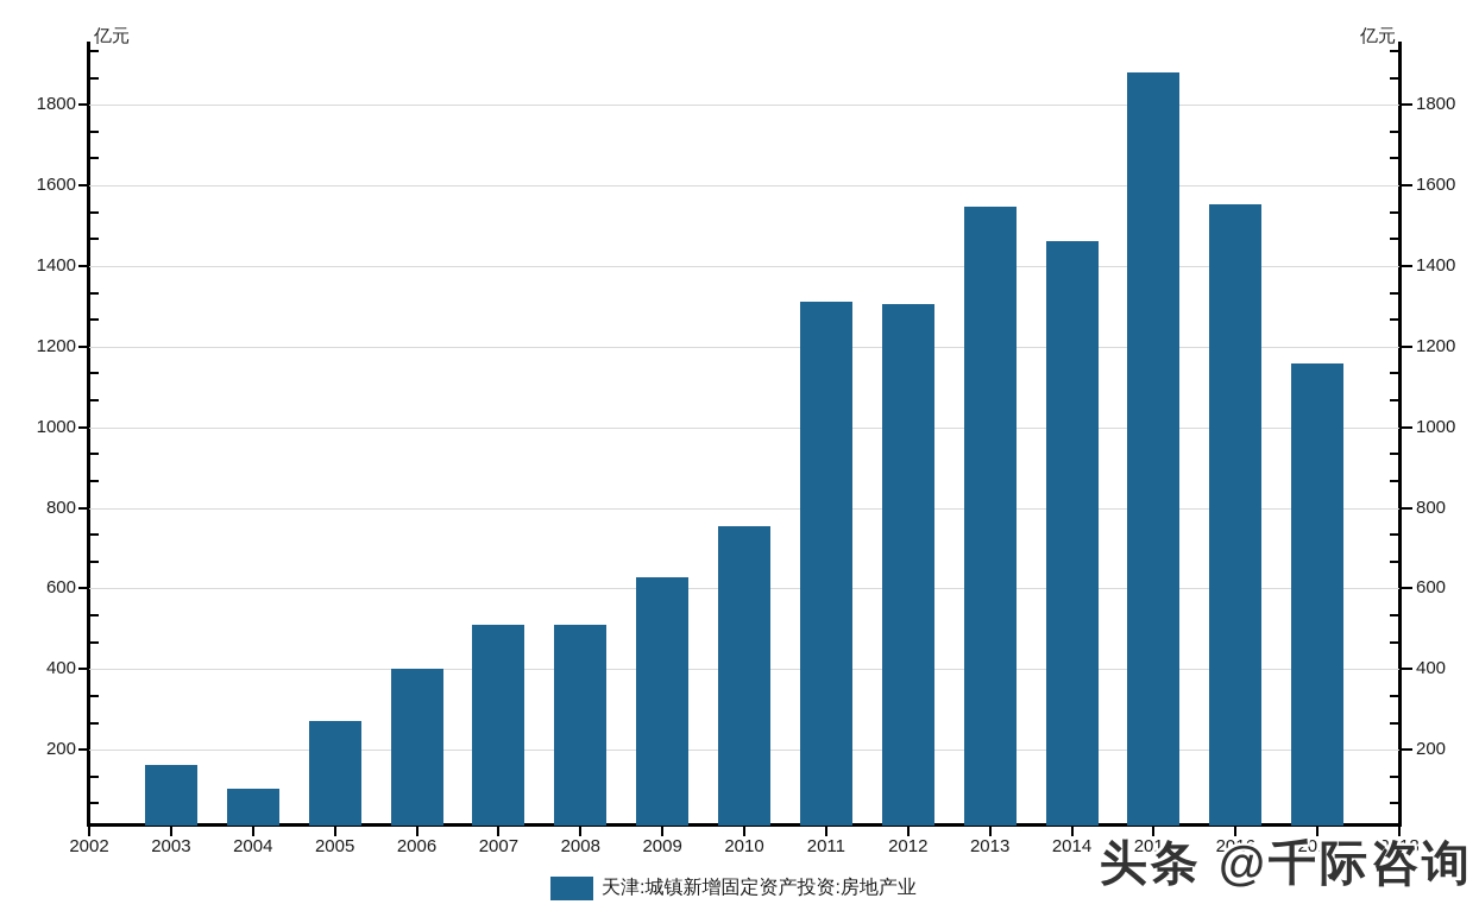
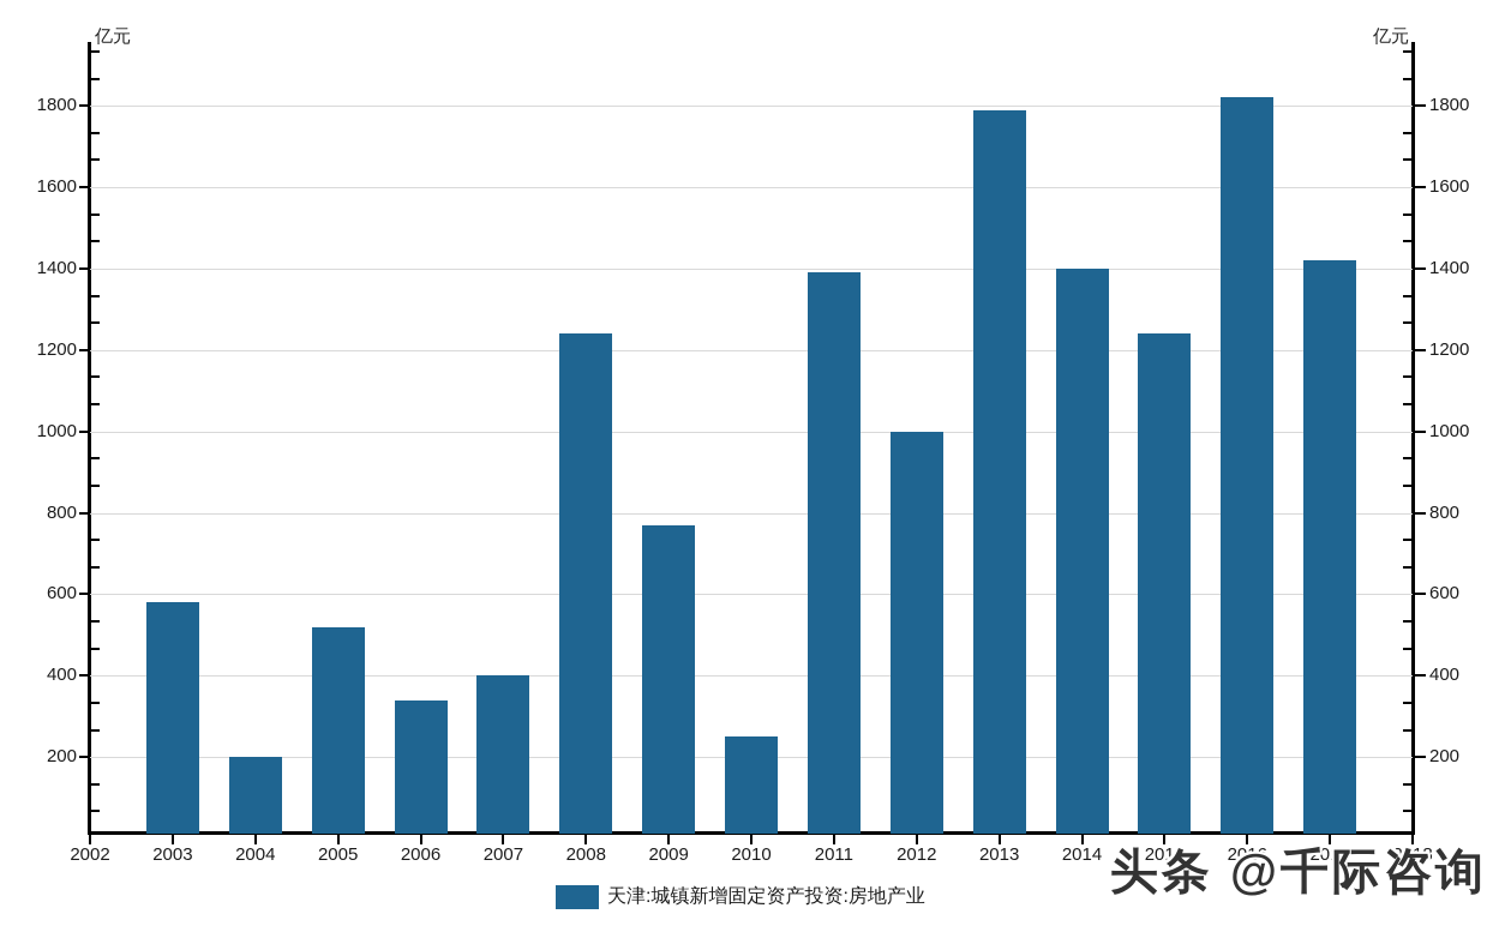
2003: 160 -> 580
2004: 100 -> 200
2005: 270 -> 520
2006: 400 -> 340
2007: 510 -> 400
2008: 510 -> 1240
2009: 630 -> 770
2010: 750 -> 250
2011: 1310 -> 1390
2012: 1300 -> 1000
2013: 1550 -> 1790
2014: 1460 -> 1400
2015: 1880 -> 1240
2016: 1550 -> 1820
2017: 1160 -> 1420
